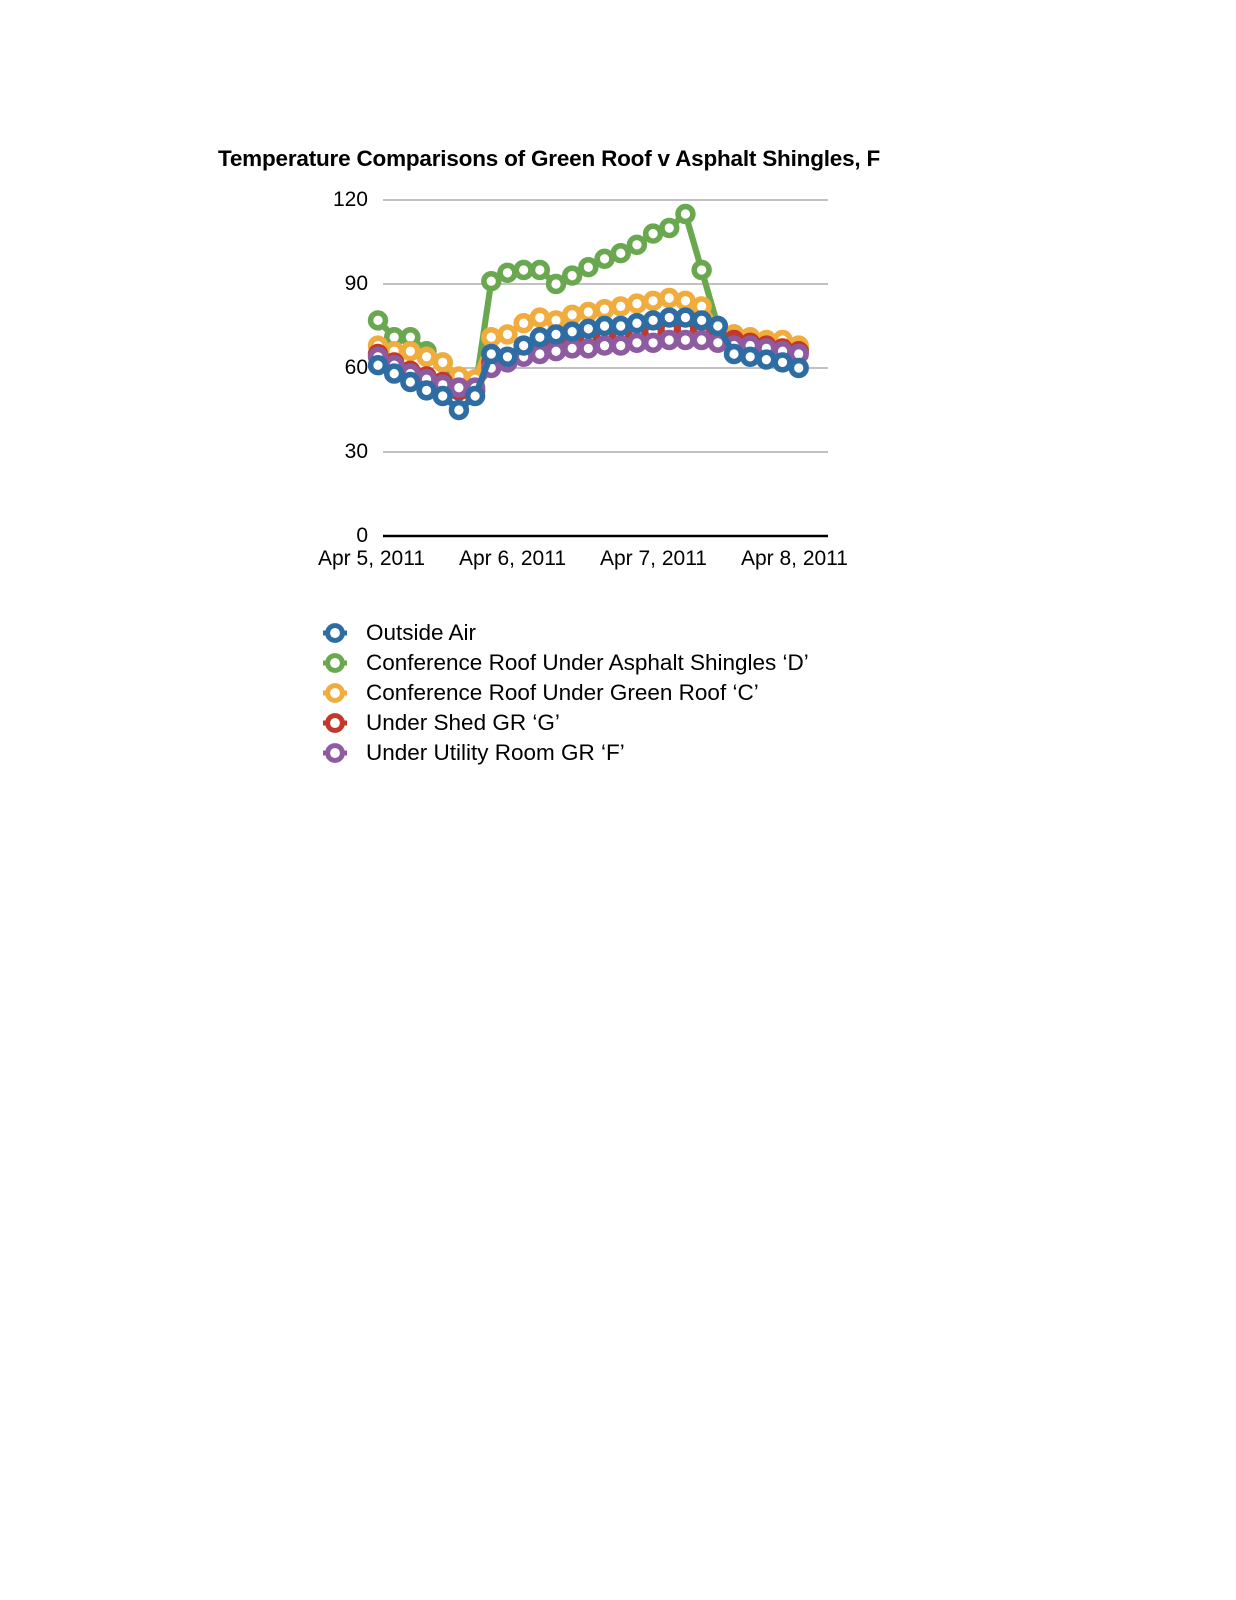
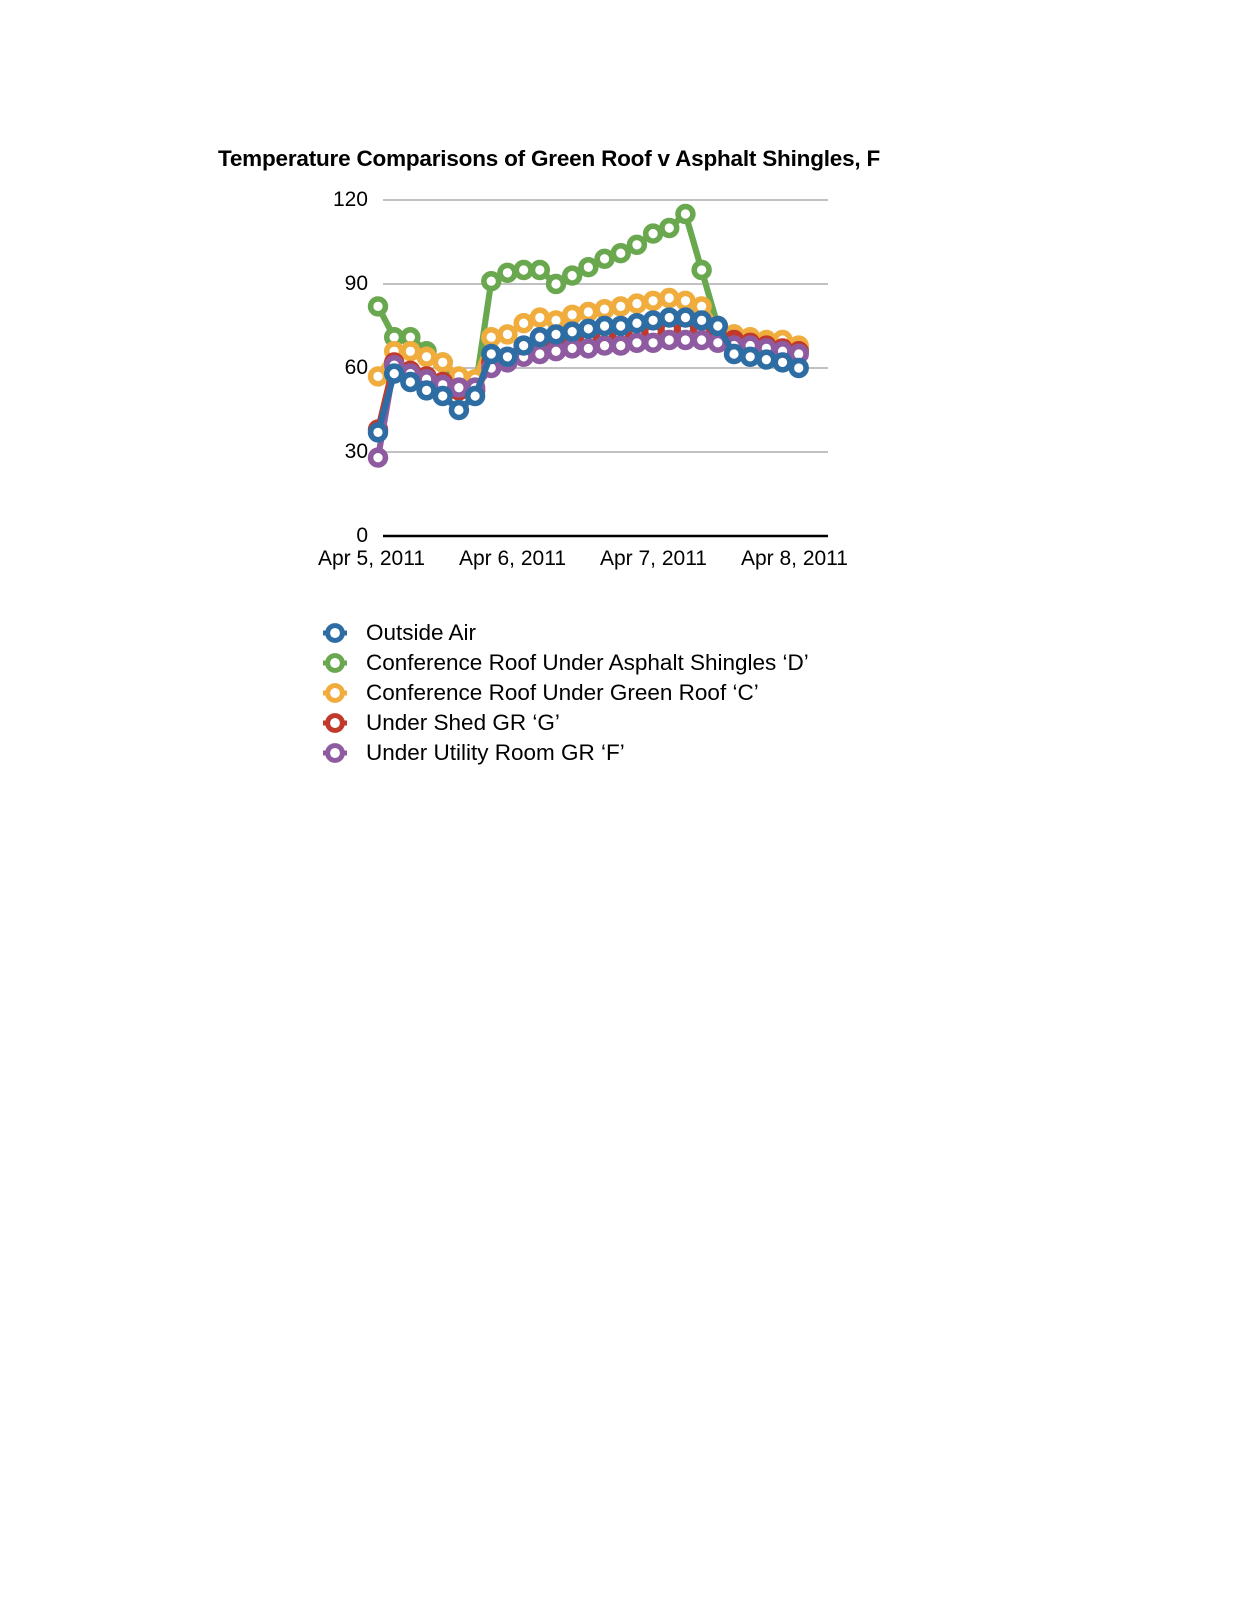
Outside Air/0: 61 -> 37
Conference Roof Under Asphalt Shingles ‘D’/0: 77 -> 82
Conference Roof Under Green Roof ‘C’/0: 68 -> 57
Under Shed GR ‘G’/0: 65 -> 38
Under Utility Room GR ‘F’/0: 64 -> 28
